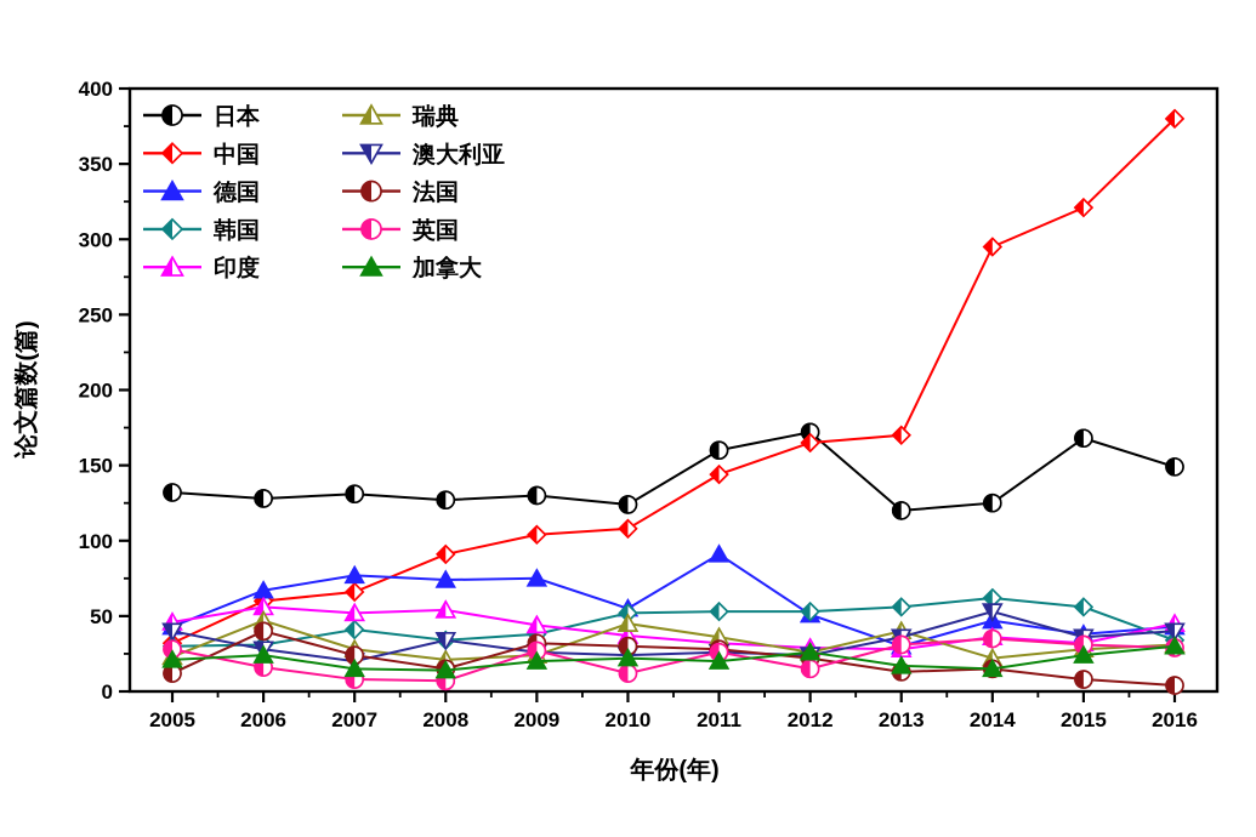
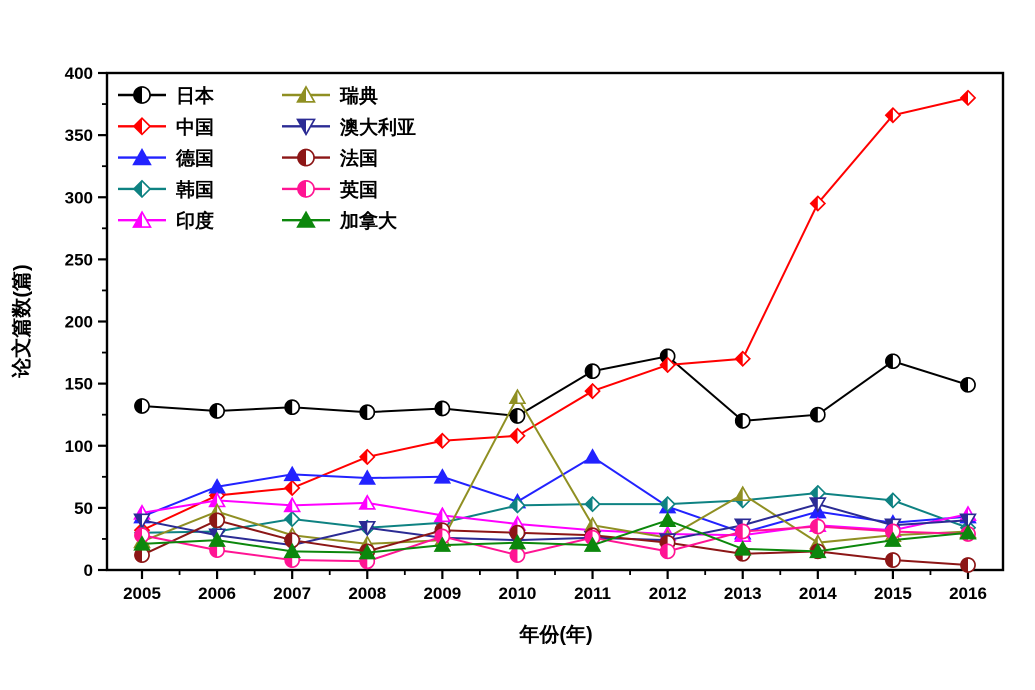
瑞典/2010: 45 -> 139
加拿大/2012: 26 -> 40
瑞典/2013: 40 -> 61
中国/2015: 321 -> 366
